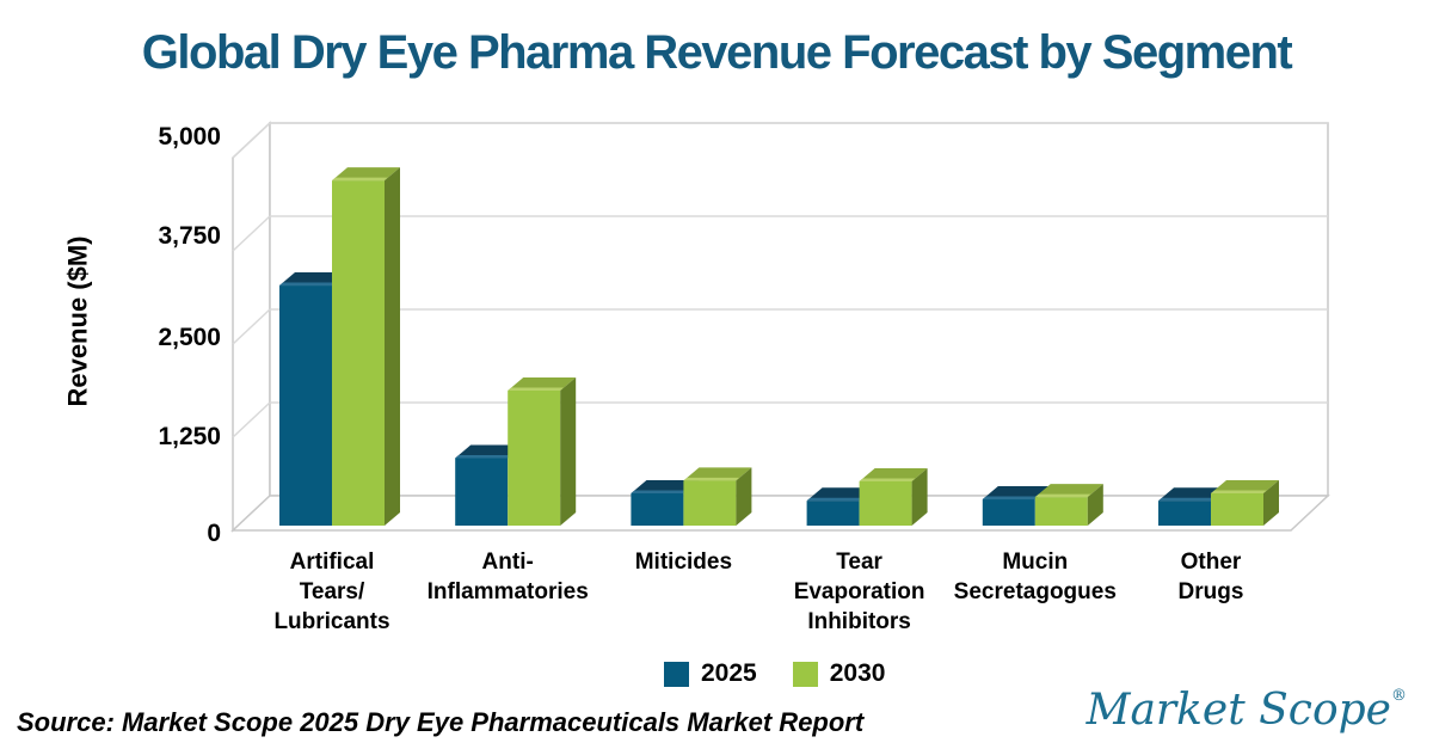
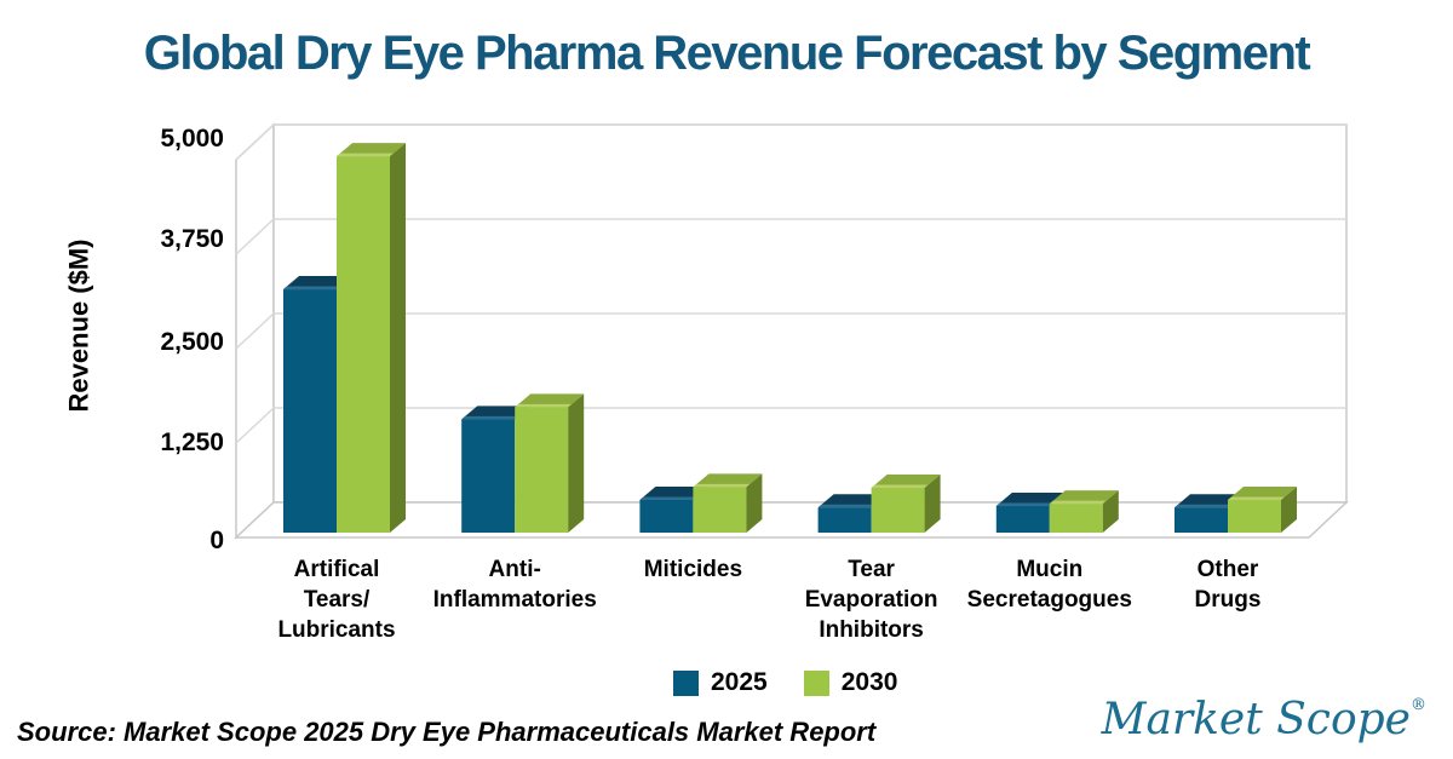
2030/Artifical Tears/Lubricants: 4600 -> 5000
2025/Anti-Inflammatories: 900 -> 1500
2030/Anti-Inflammatories: 1800 -> 1600
